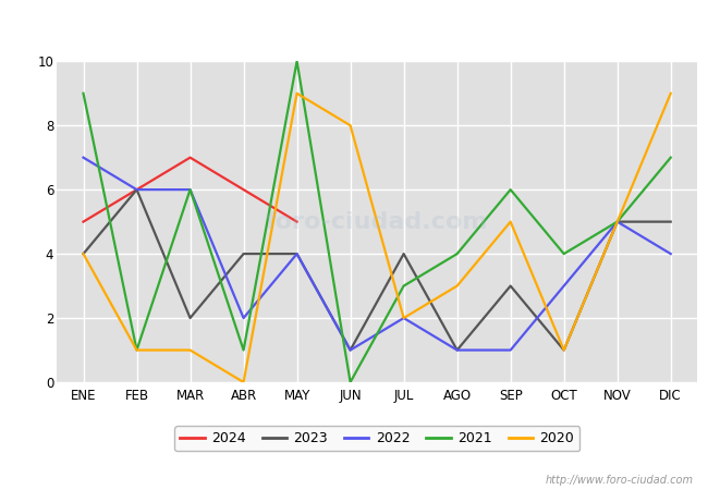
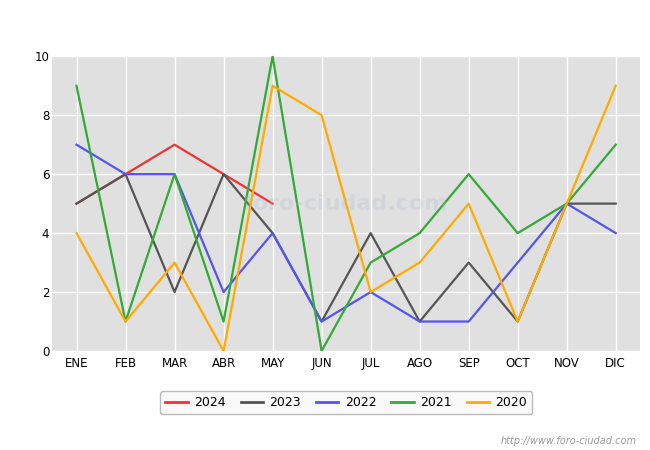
2023/ENE: 4 -> 5
2020/MAR: 1 -> 3
2023/ABR: 4 -> 6
